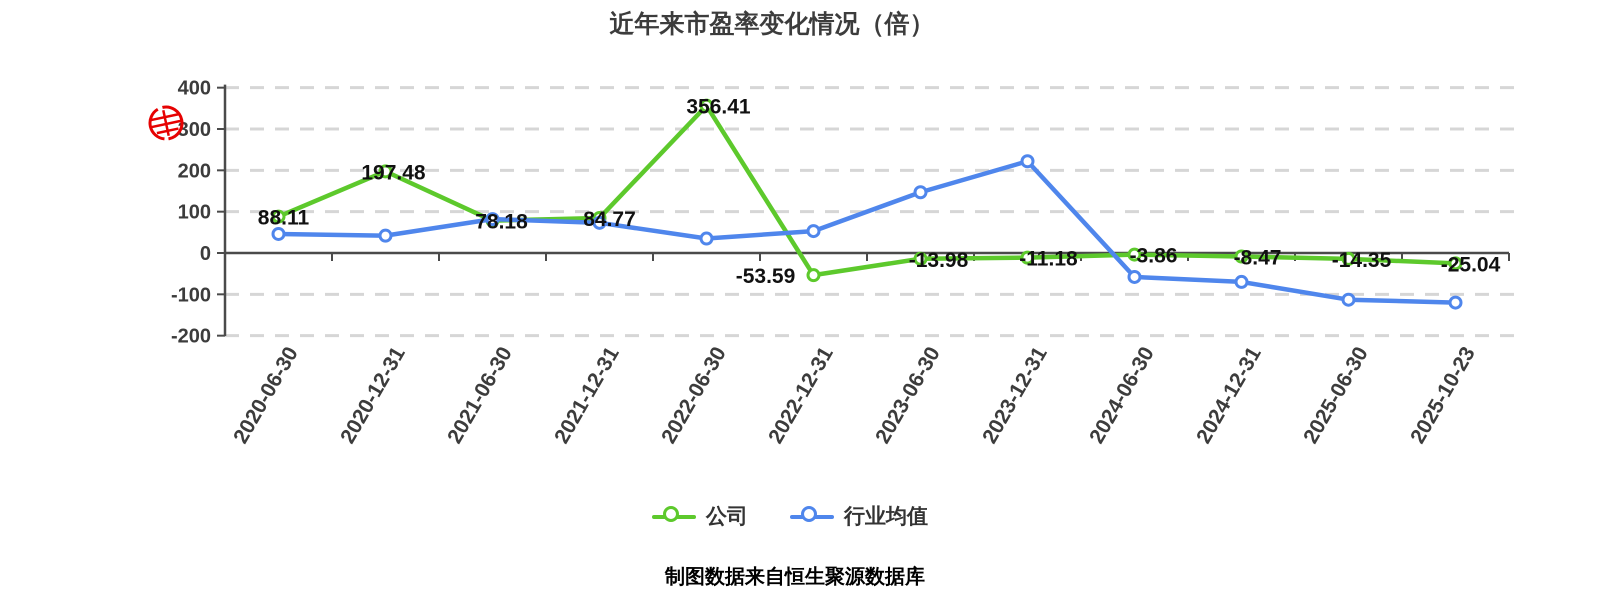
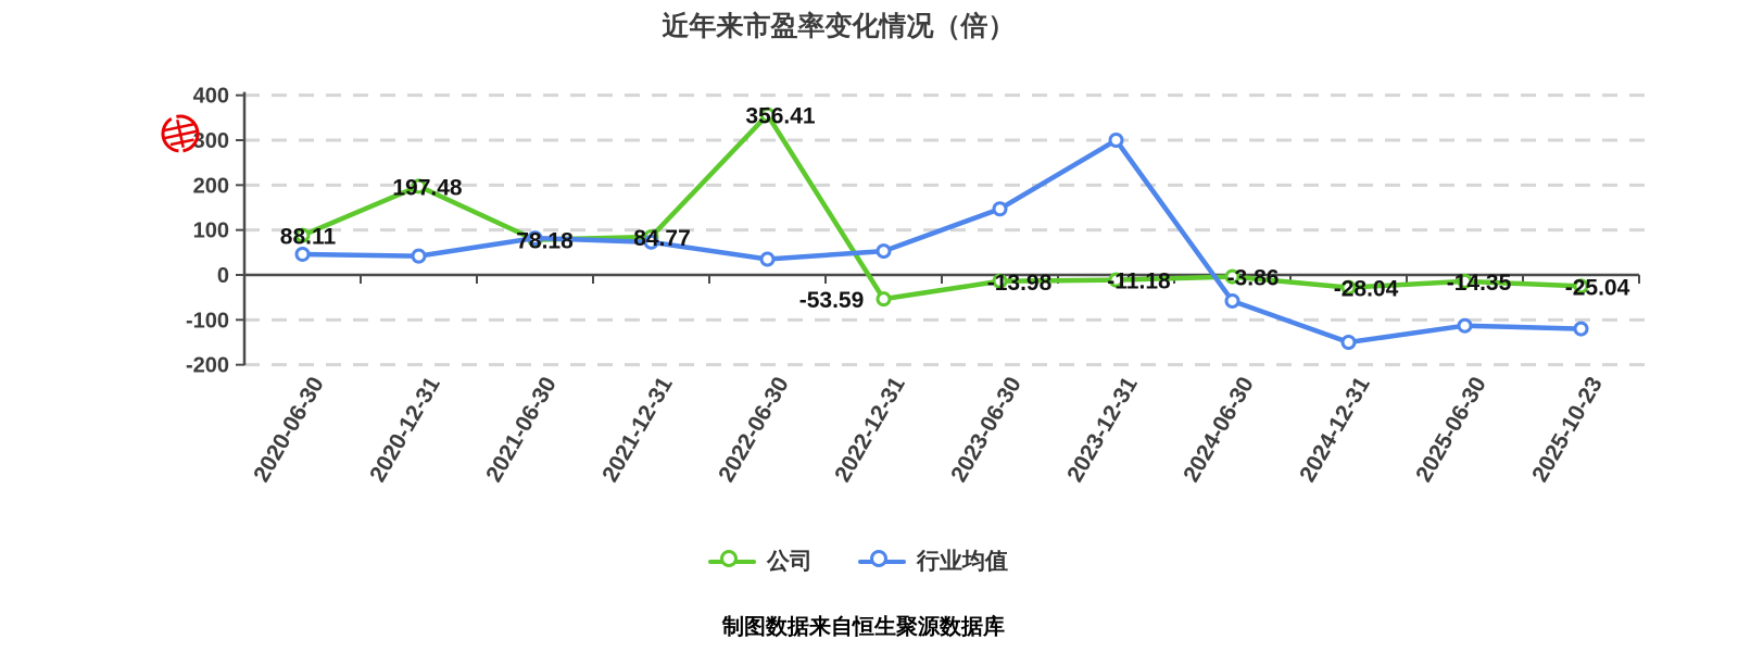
行业均值/2023-12-31: 220 -> 300
公司/2024-12-31: -8.47 -> -28.04
行业均值/2024-12-31: -70 -> -150
